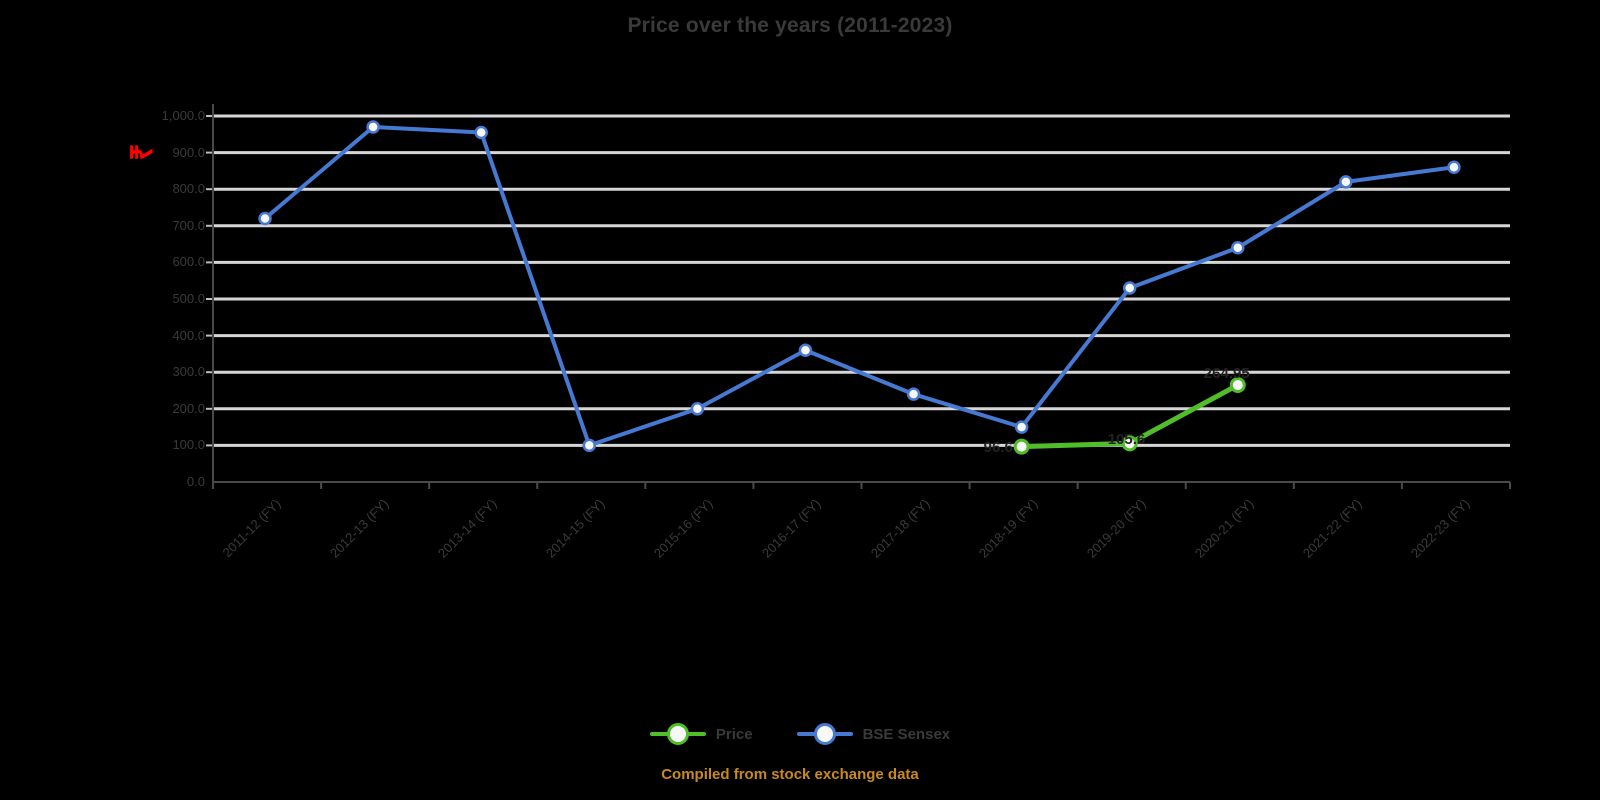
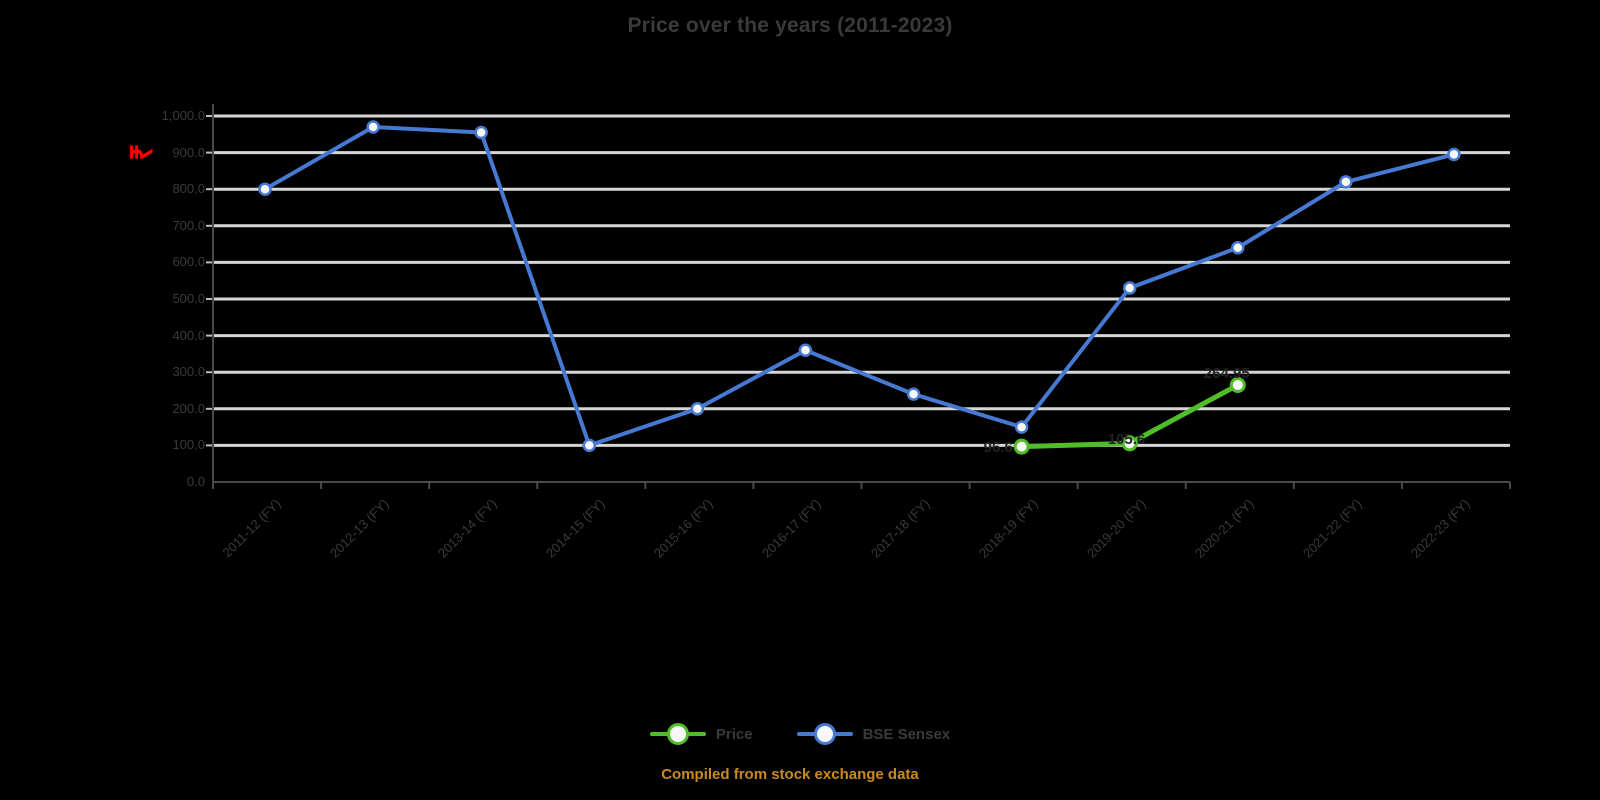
BSE Sensex/2011-12 (FY): 720 -> 800
BSE Sensex/2022-23 (FY): 860 -> 900
